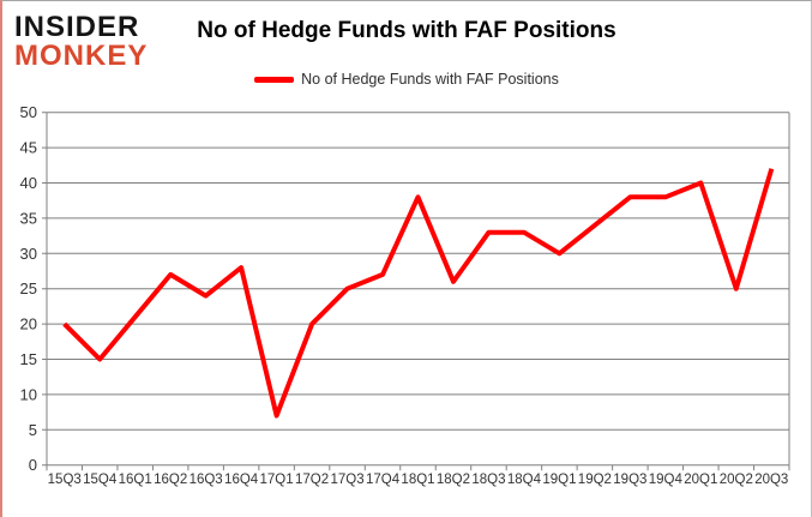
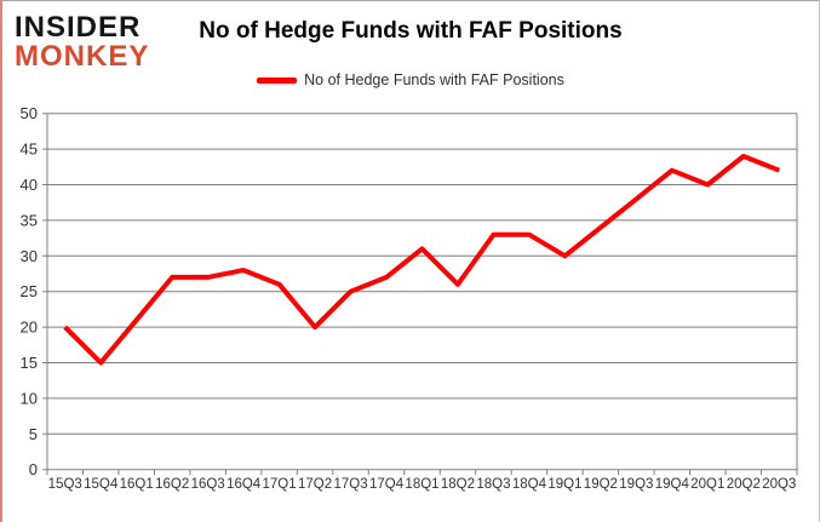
16Q3: 24 -> 27
17Q1: 7 -> 26
18Q1: 38 -> 31
19Q4: 38 -> 42
20Q2: 25 -> 44
